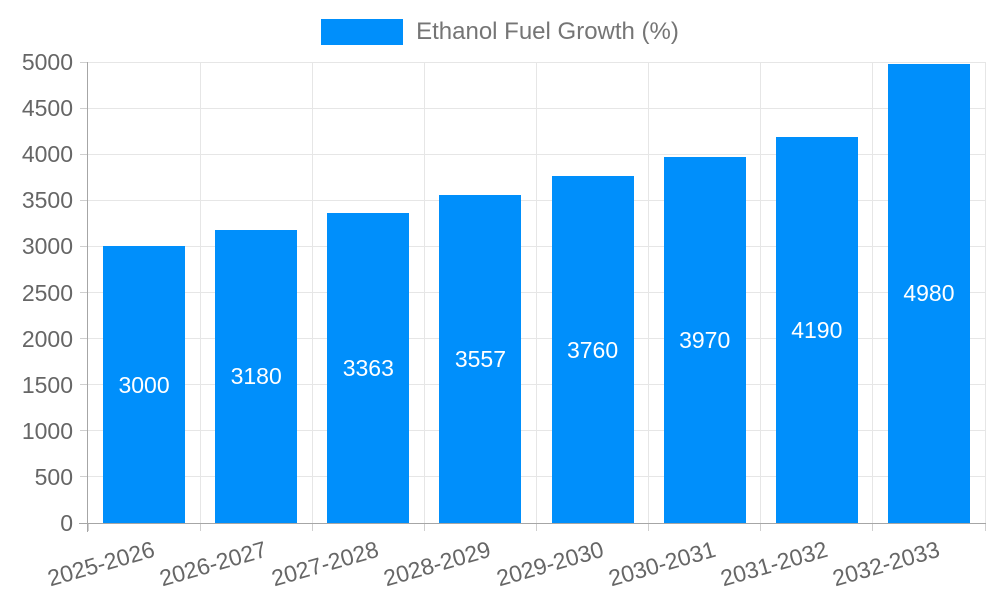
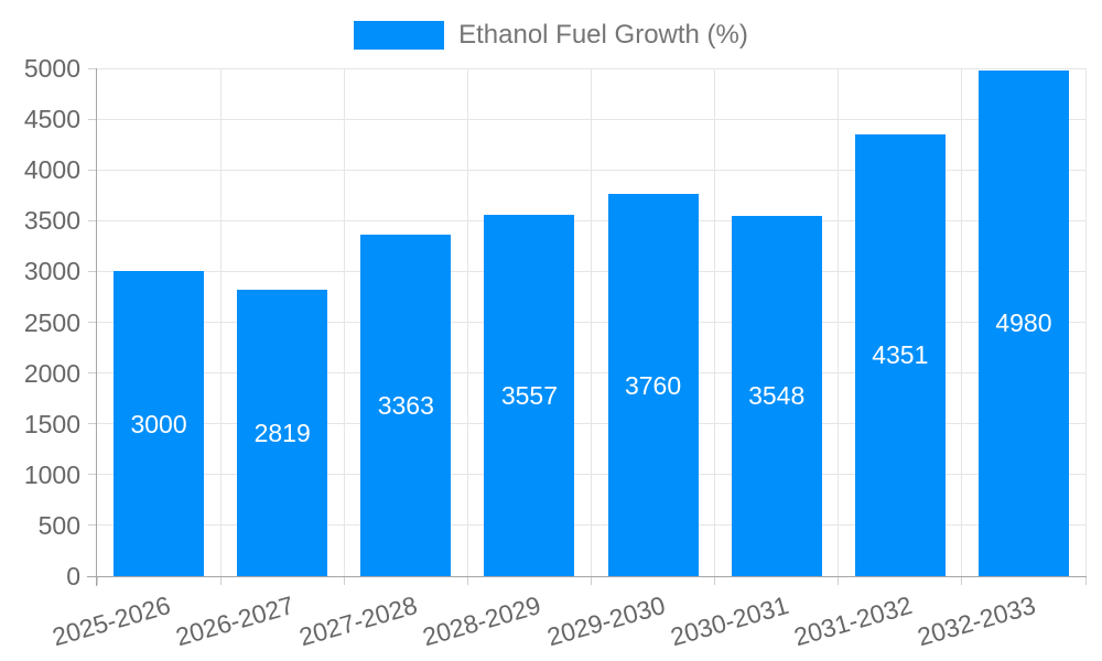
2026-2027: 3180 -> 2819
2030-2031: 3970 -> 3548
2031-2032: 4190 -> 4351
